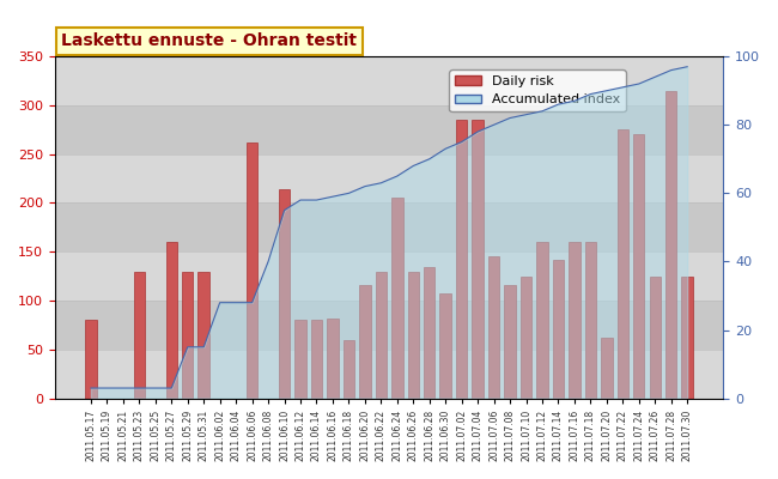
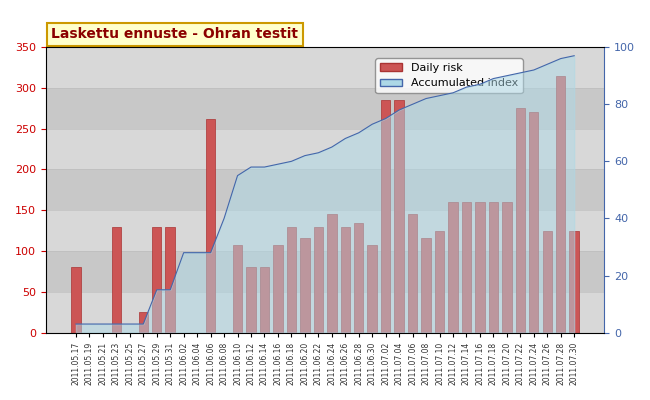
Daily risk/2011.05.27: 160 -> 25
Daily risk/2011.06.10: 214 -> 107
Daily risk/2011.06.16: 82 -> 107
Daily risk/2011.06.18: 60 -> 130
Daily risk/2011.06.24: 206 -> 145
Daily risk/2011.07.14: 142 -> 160
Daily risk/2011.07.20: 62 -> 160
